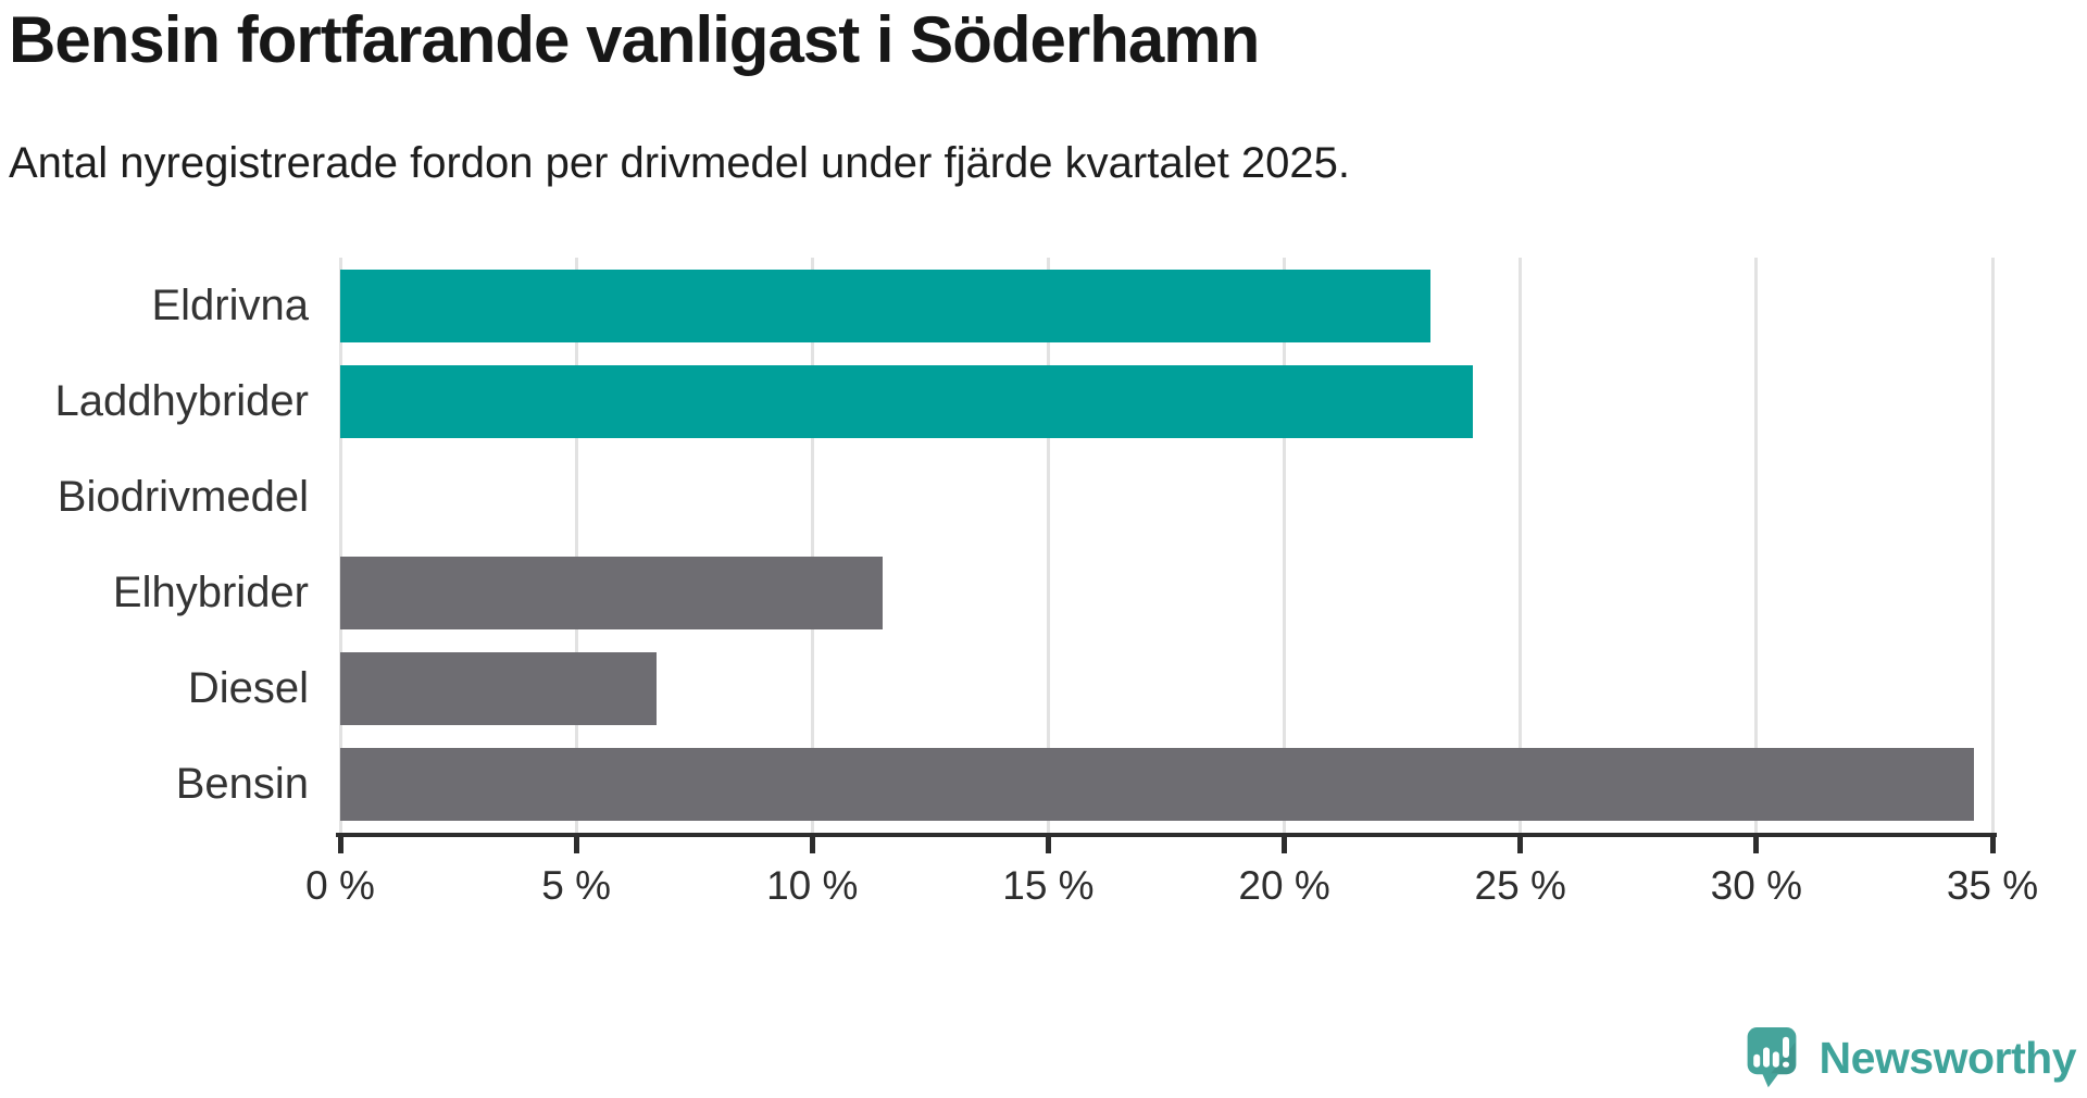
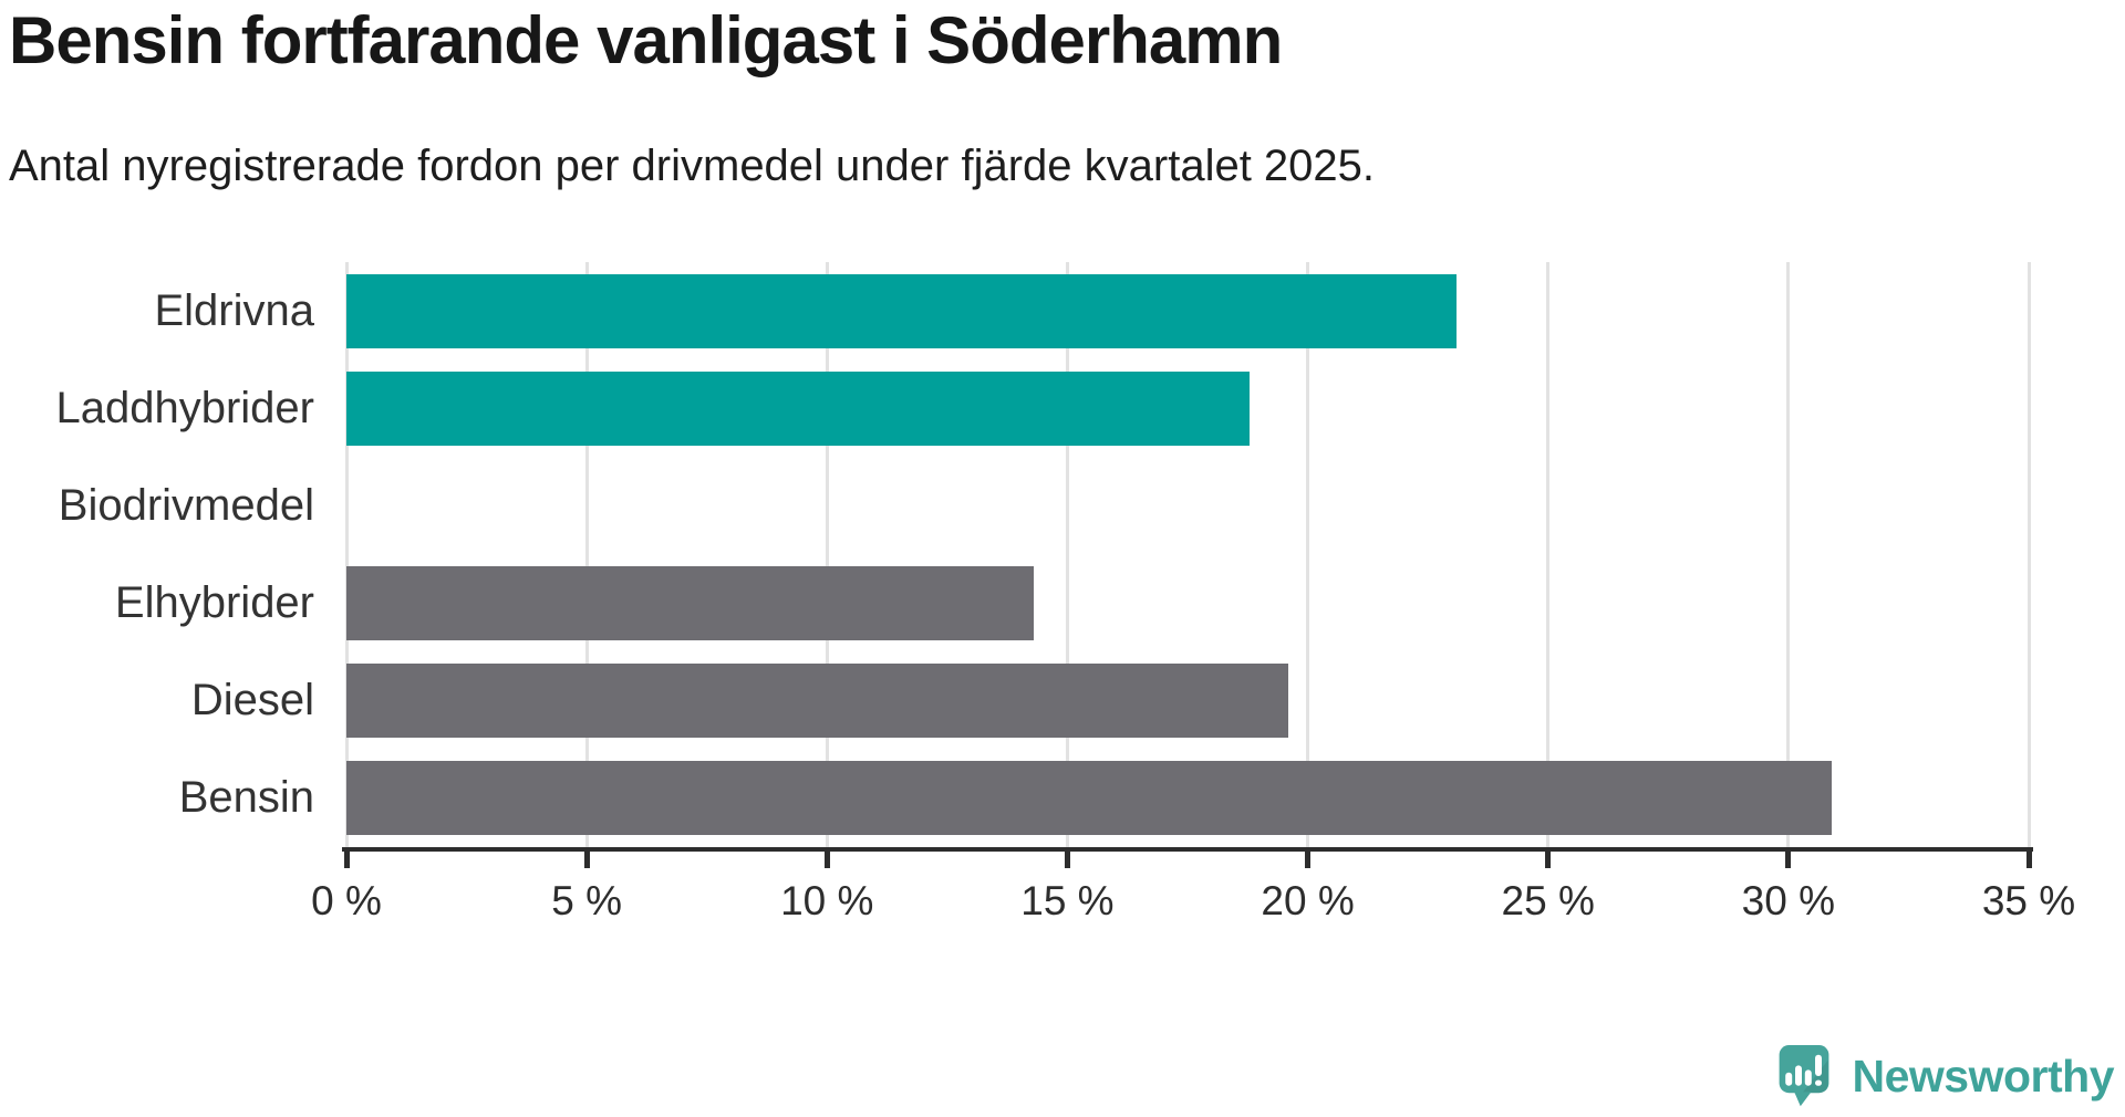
Laddhybrider: 24.0% -> 18.8%
Elhybrider: 11.5% -> 14.3%
Diesel: 6.7% -> 19.6%
Bensin: 34.6% -> 30.9%
